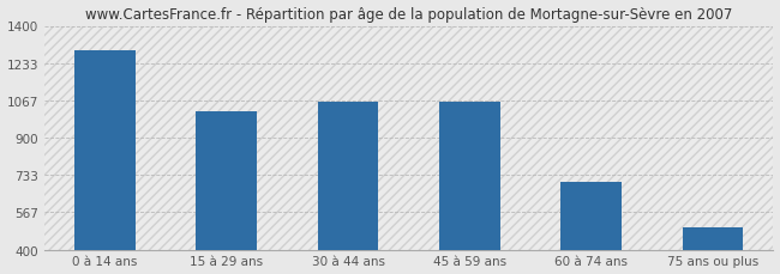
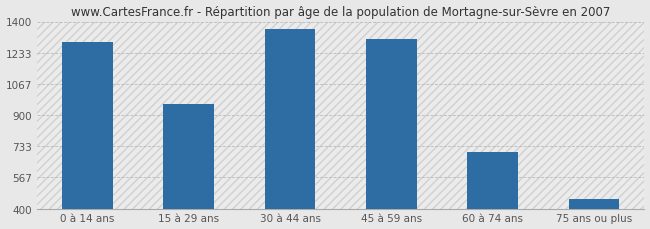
15 à 29 ans: 1020 -> 960
30 à 44 ans: 1060 -> 1360
45 à 59 ans: 1060 -> 1300
75 ans ou plus: 500 -> 450
